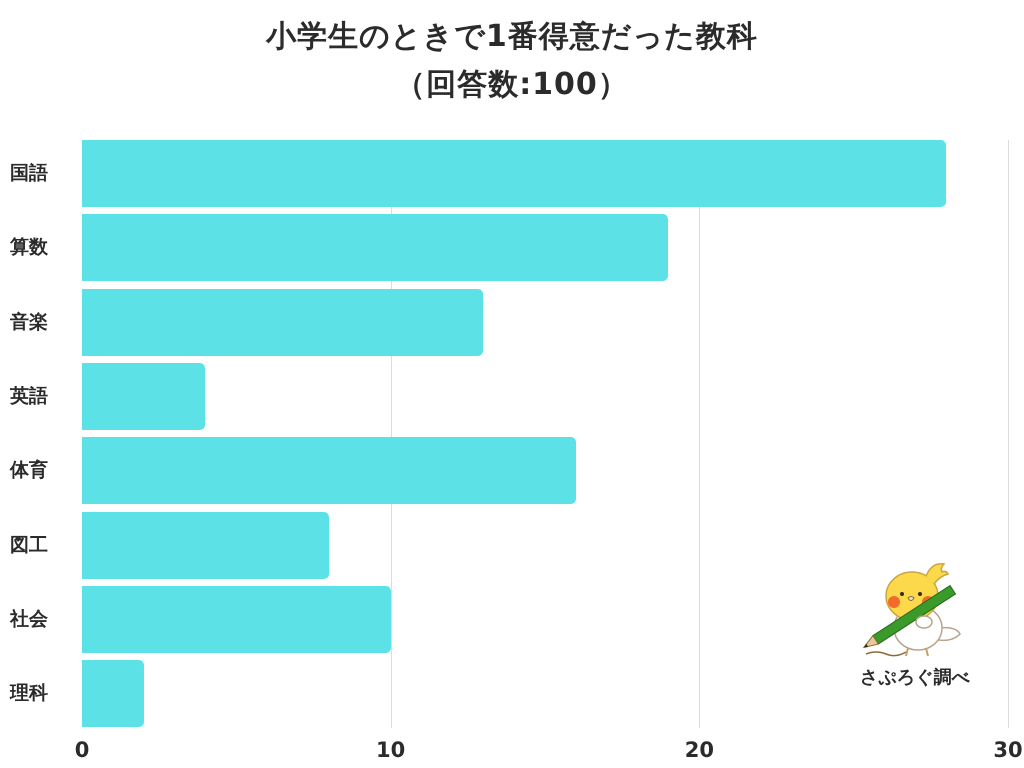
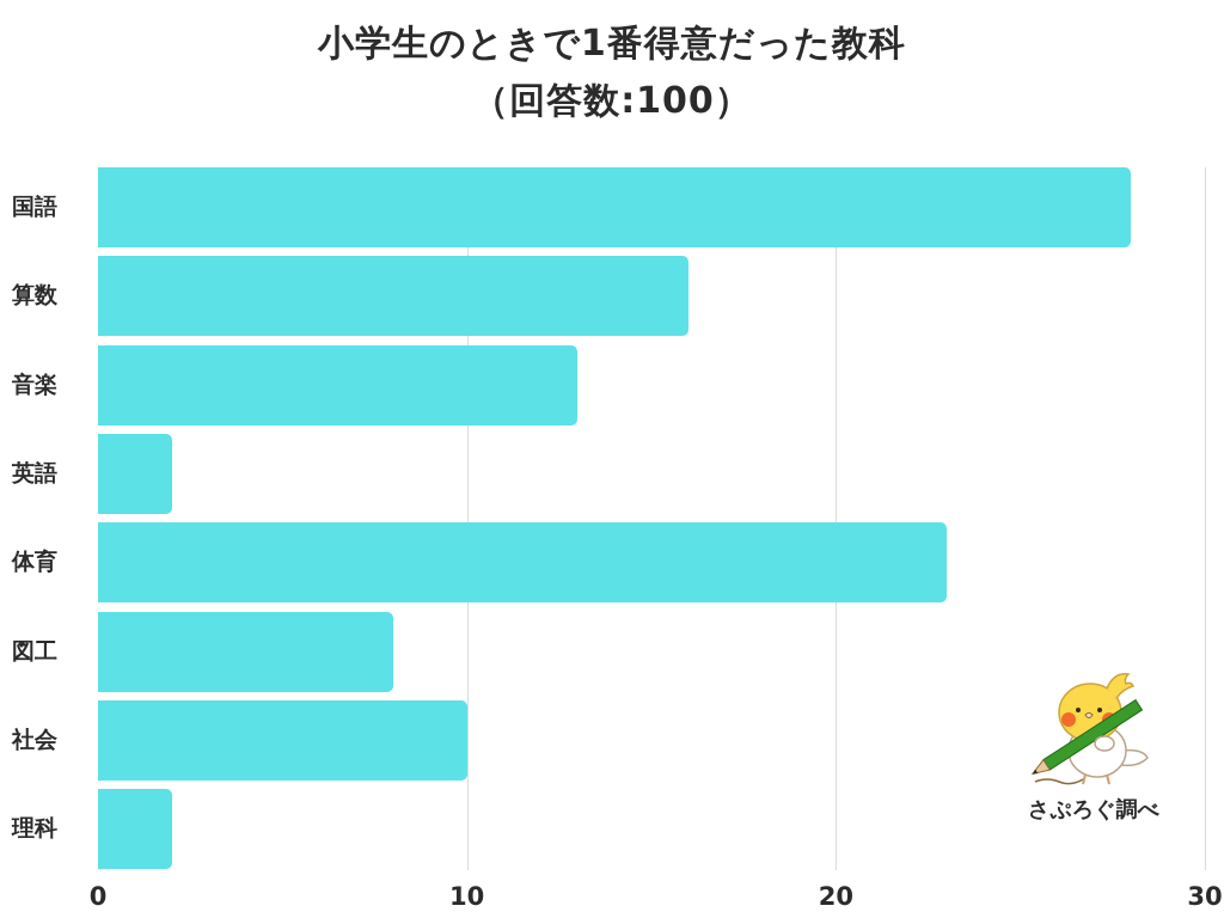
算数: 19 -> 16
英語: 4 -> 2
体育: 16 -> 23
